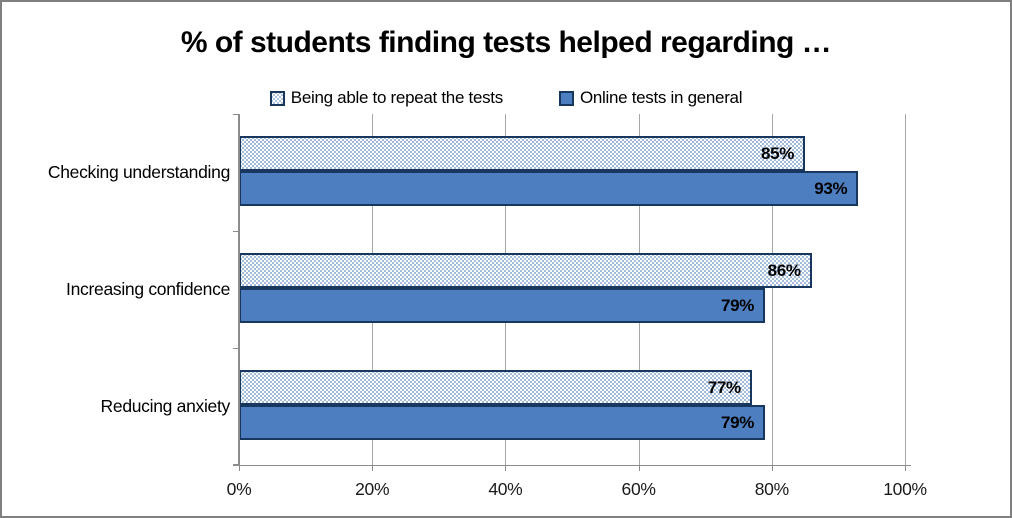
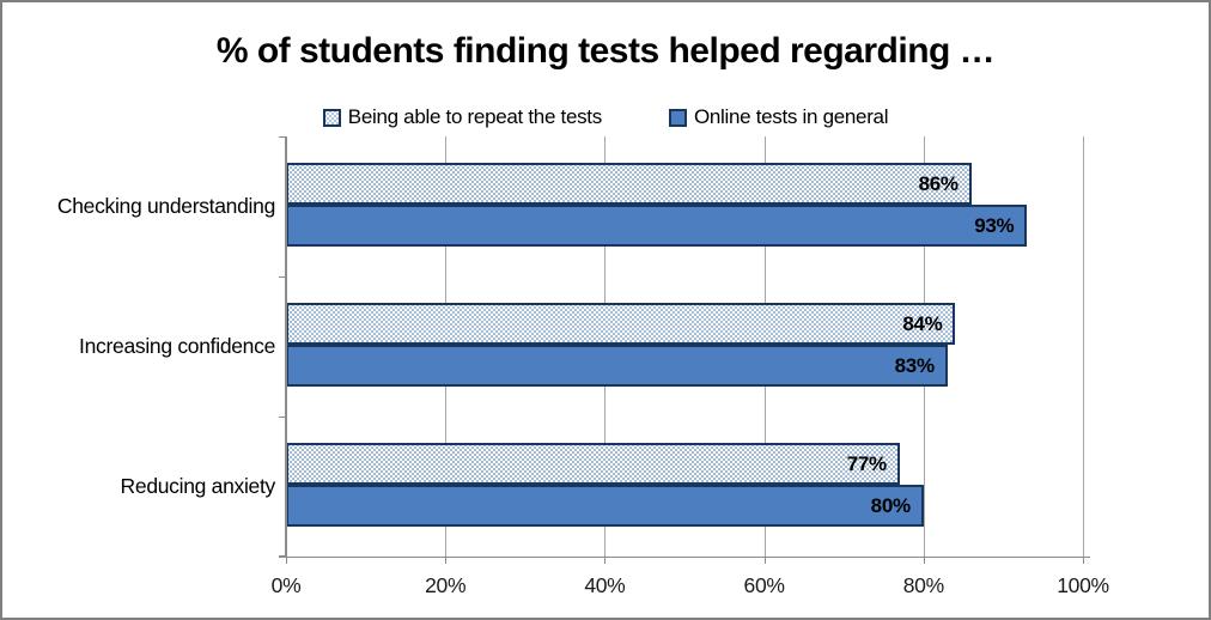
Being able to repeat the tests/Checking understanding: 85% -> 86%
Being able to repeat the tests/Increasing confidence: 86% -> 84%
Online tests in general/Increasing confidence: 79% -> 83%
Online tests in general/Reducing anxiety: 79% -> 80%
